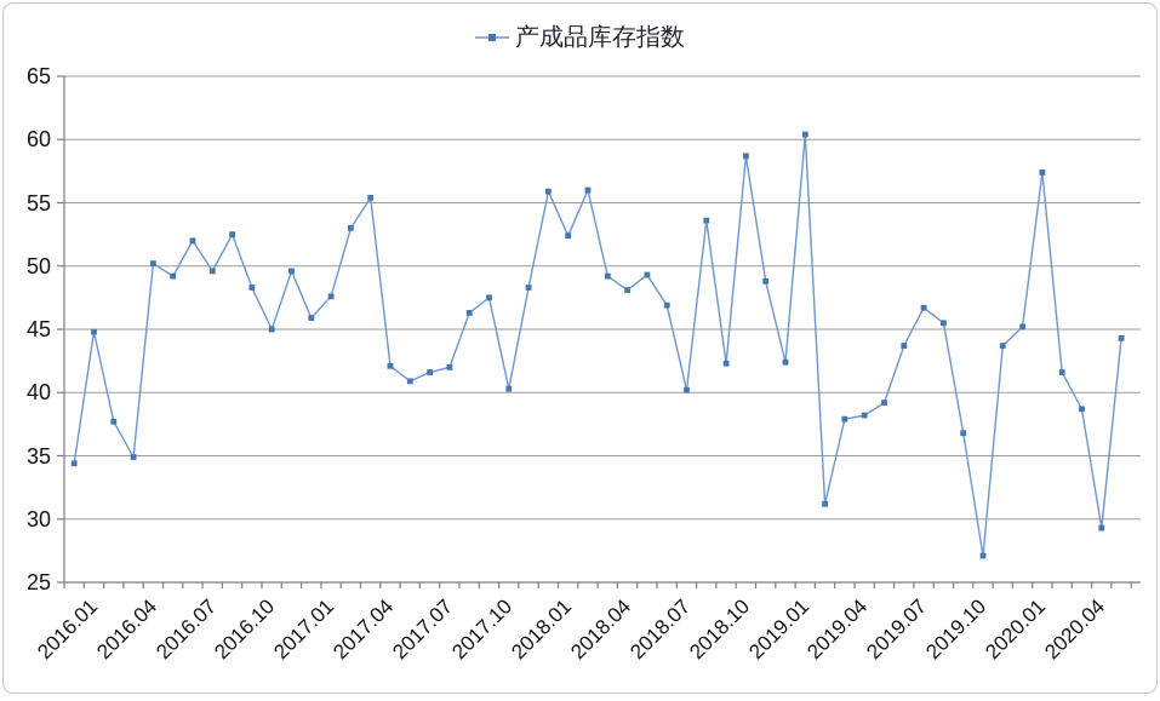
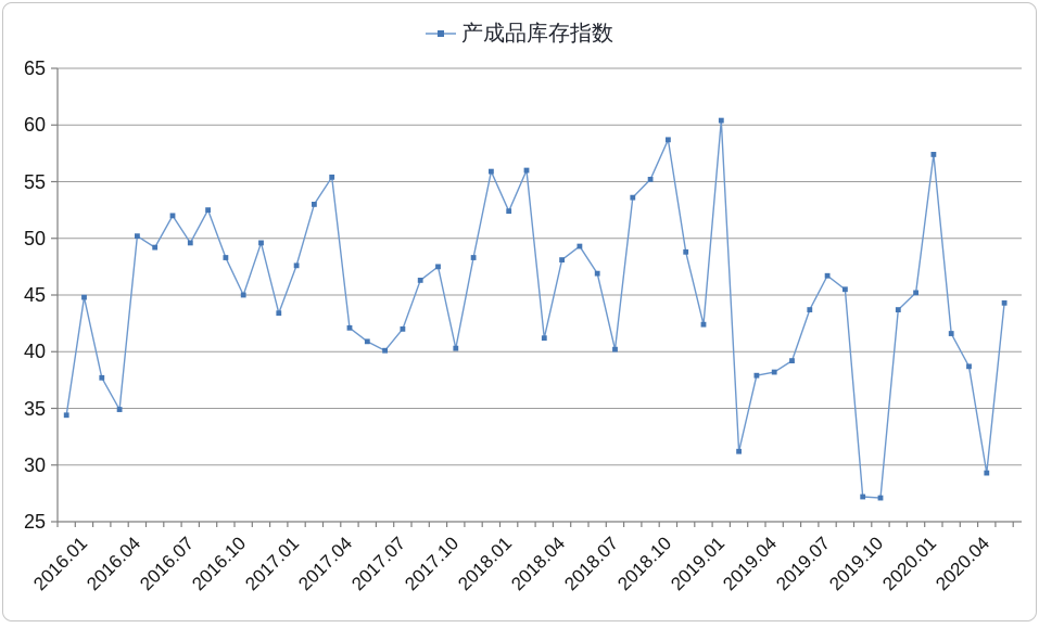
2017.01: 45.9 -> 43.4
2017.07: 41.6 -> 40.1
2018.04: 49.2 -> 41.2
2018.10: 42.3 -> 55.2
2019.10: 36.8 -> 27.2
